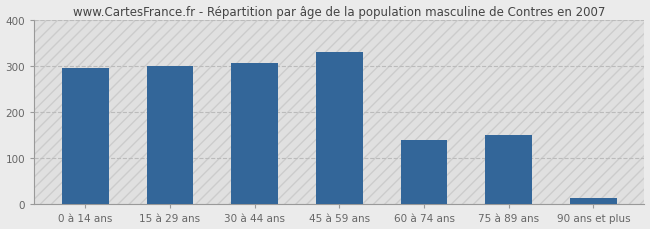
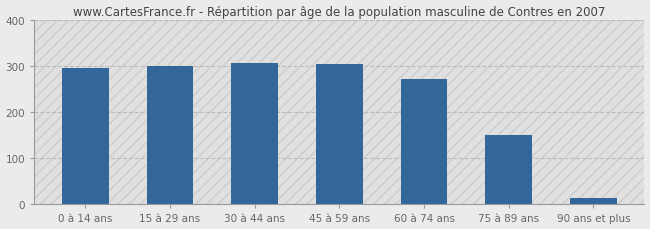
45 à 59 ans: 330 -> 305
60 à 74 ans: 140 -> 272
